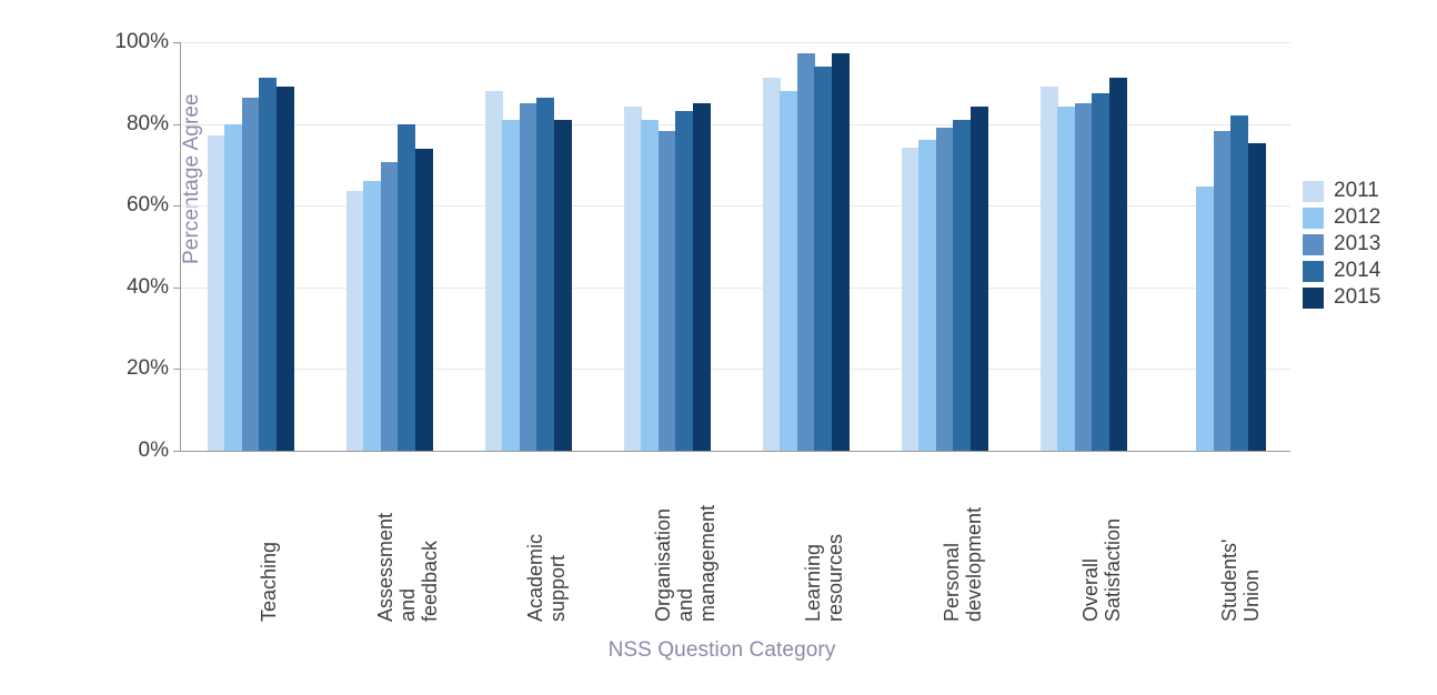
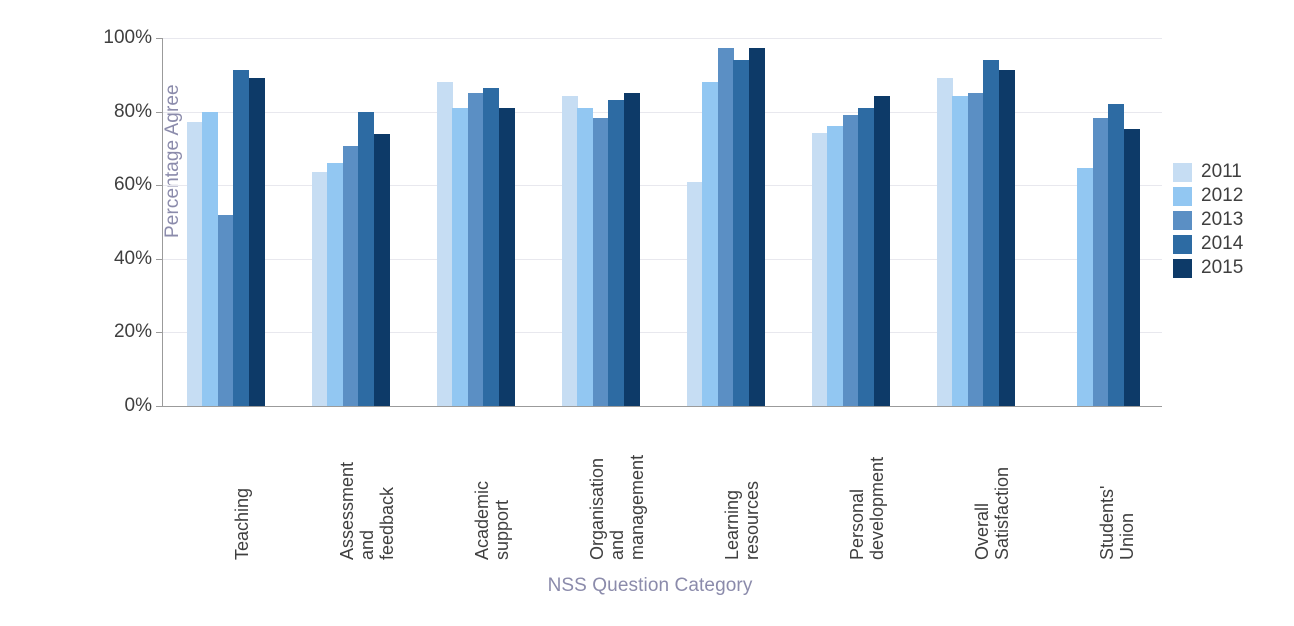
2013/Teaching: 86% -> 52%
2011/Learning resources: 91% -> 61%
2014/Overall Satisfaction: 88% -> 94%
